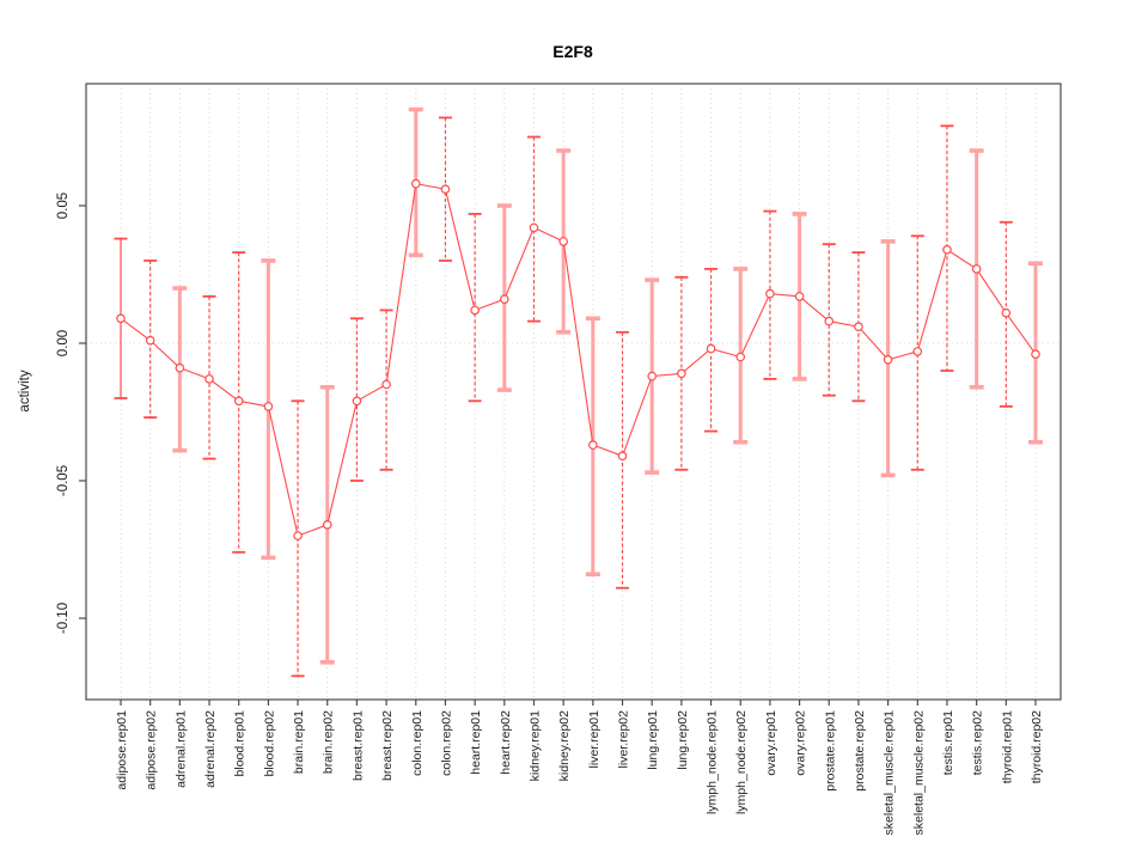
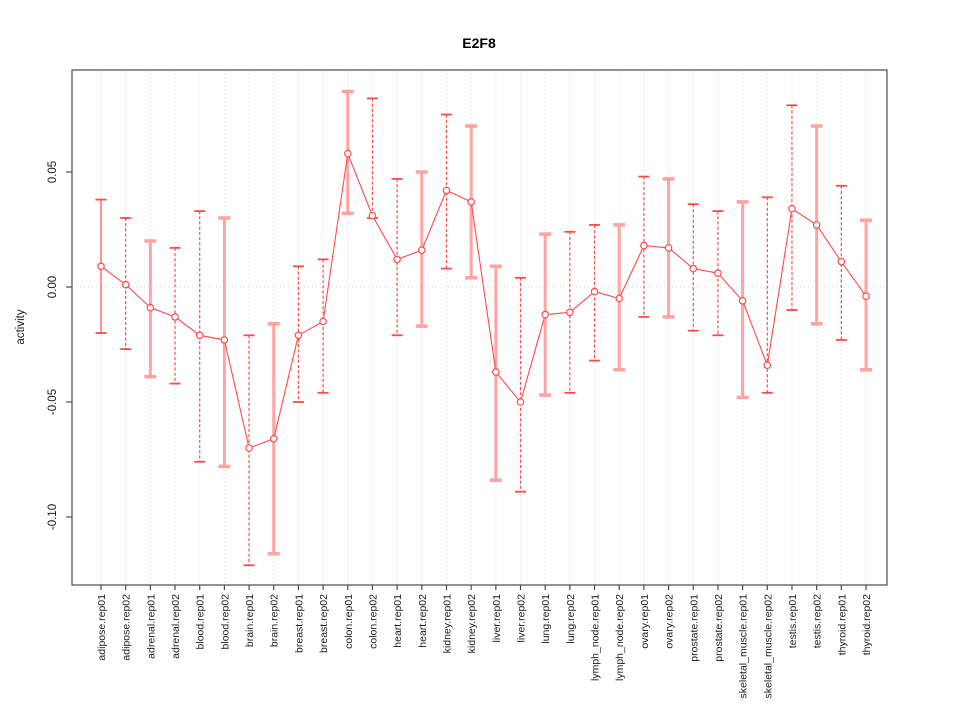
activity/colon.rep02: 0.056 -> 0.031
activity/liver.rep02: -0.041 -> -0.050
activity/skeletal_muscle.rep02: -0.003 -> -0.034
